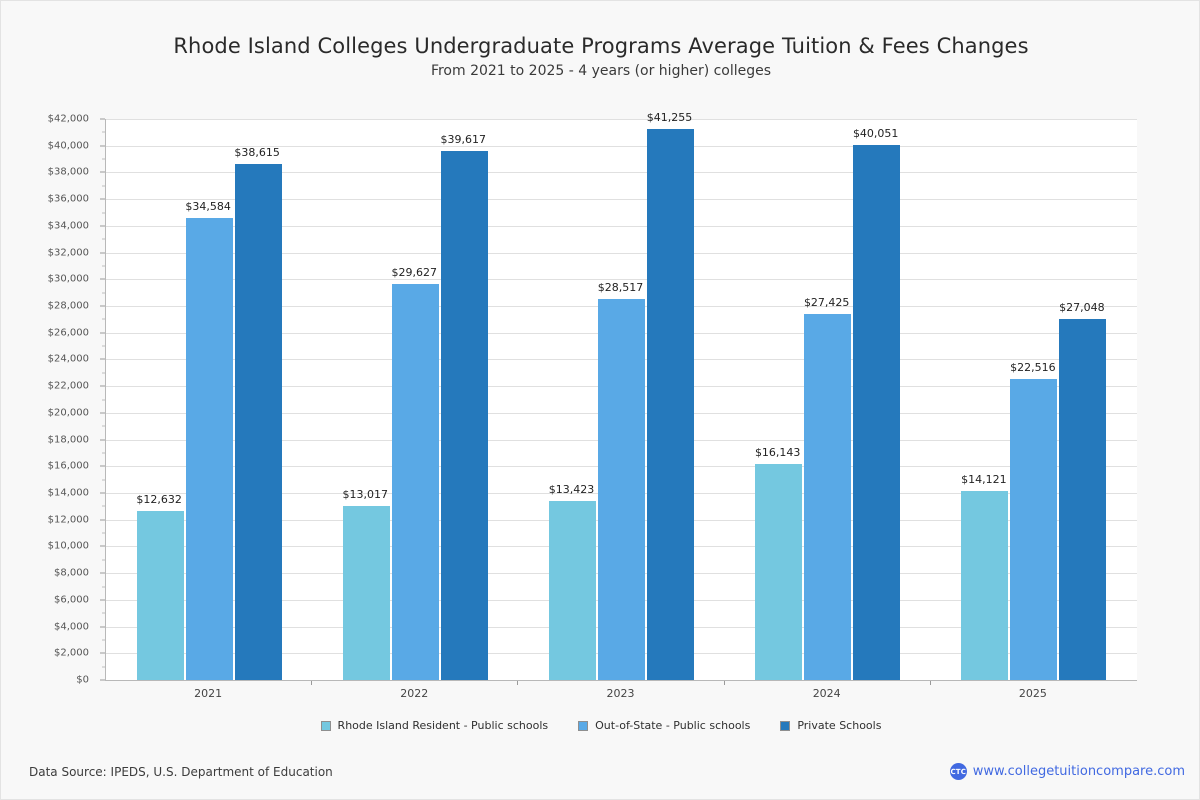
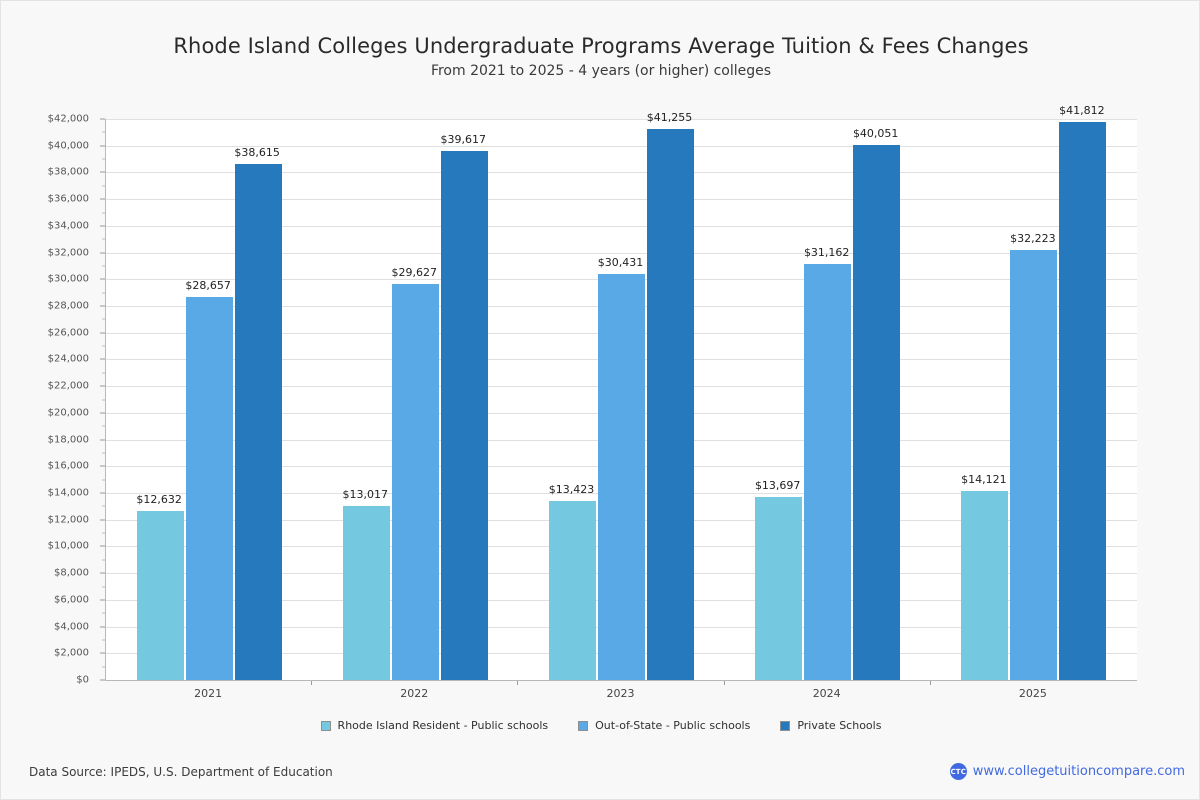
Out-of-State - Public schools/2021: $34,584 -> $28,657
Out-of-State - Public schools/2023: $28,517 -> $30,431
Rhode Island Resident - Public schools/2024: $16,143 -> $13,697
Out-of-State - Public schools/2024: $27,425 -> $31,162
Out-of-State - Public schools/2025: $22,516 -> $32,223
Private Schools/2025: $27,048 -> $41,812
